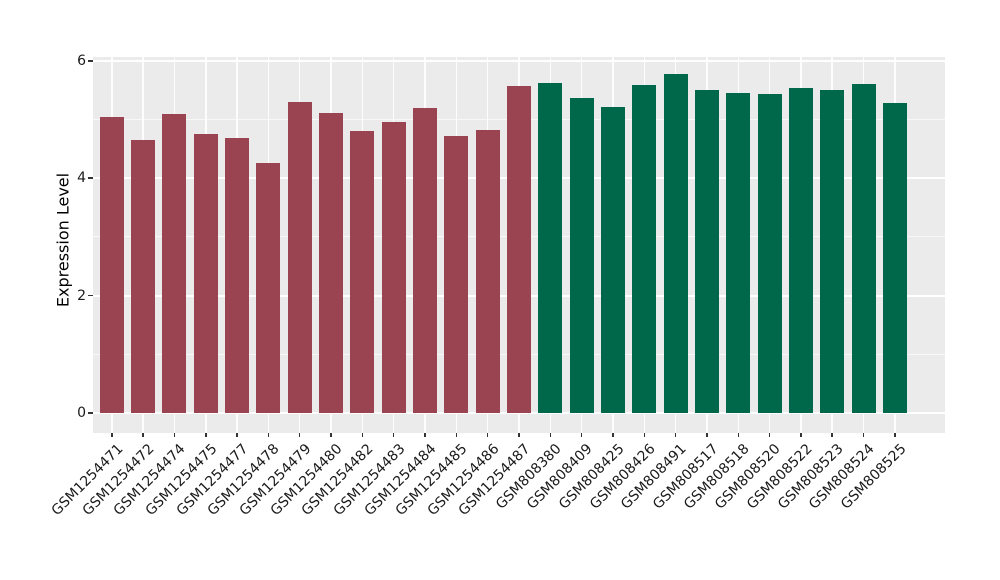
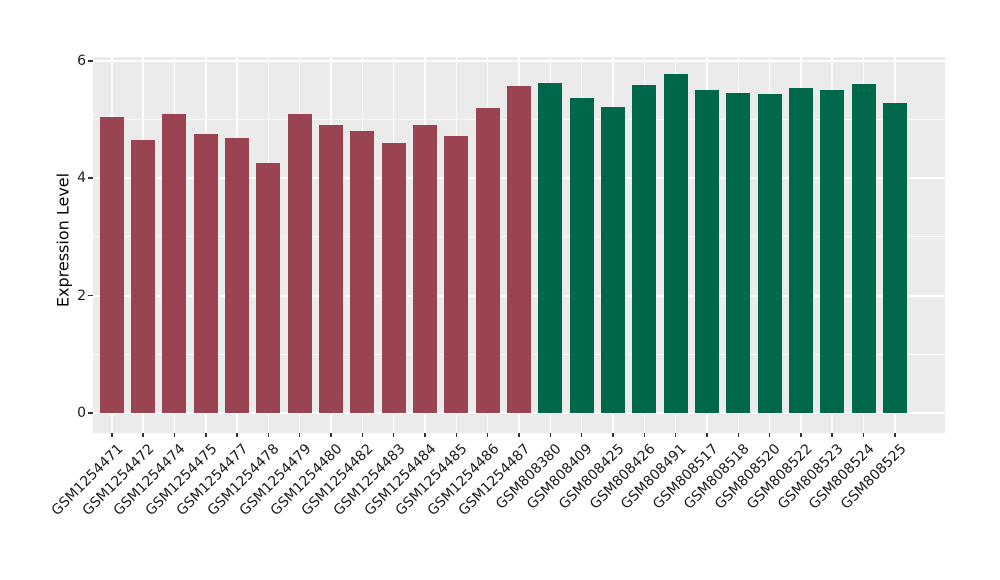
GSM1254479: 5.3 -> 5.1
GSM1254480: 5.1 -> 4.9
GSM1254483: 5.0 -> 4.6
GSM1254484: 5.2 -> 4.9
GSM1254486: 4.8 -> 5.2
